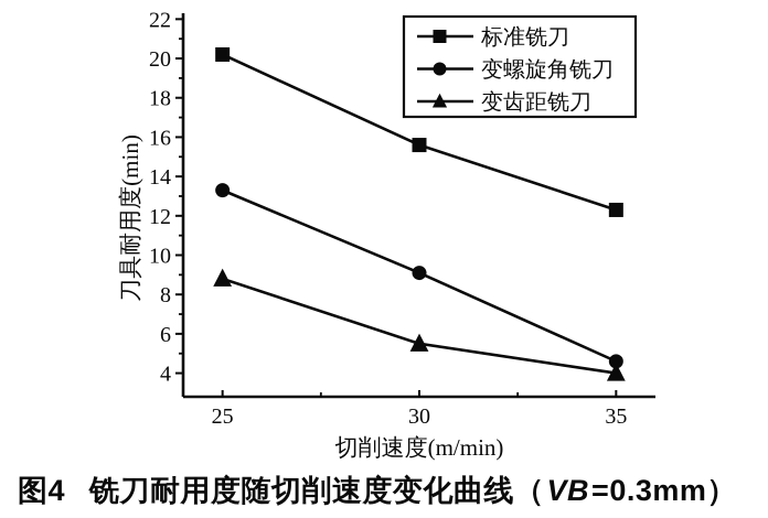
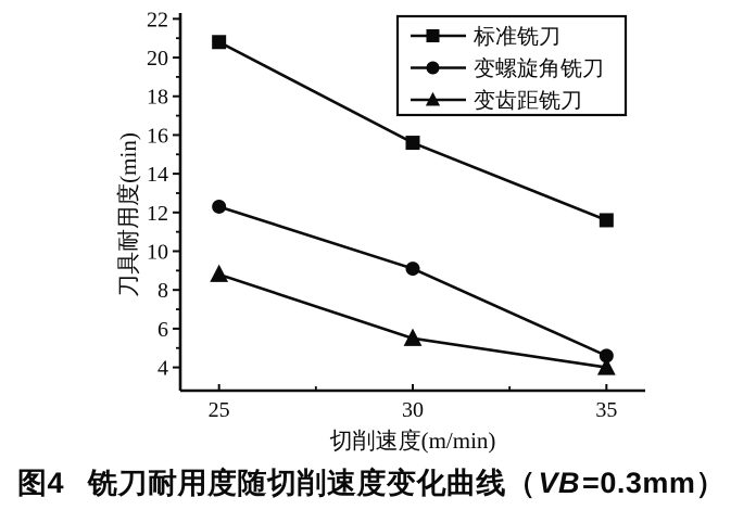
标准铣刀/25: 20.2 -> 20.8
变螺旋角铣刀/25: 13.3 -> 12.3
标准铣刀/35: 12.3 -> 11.6
